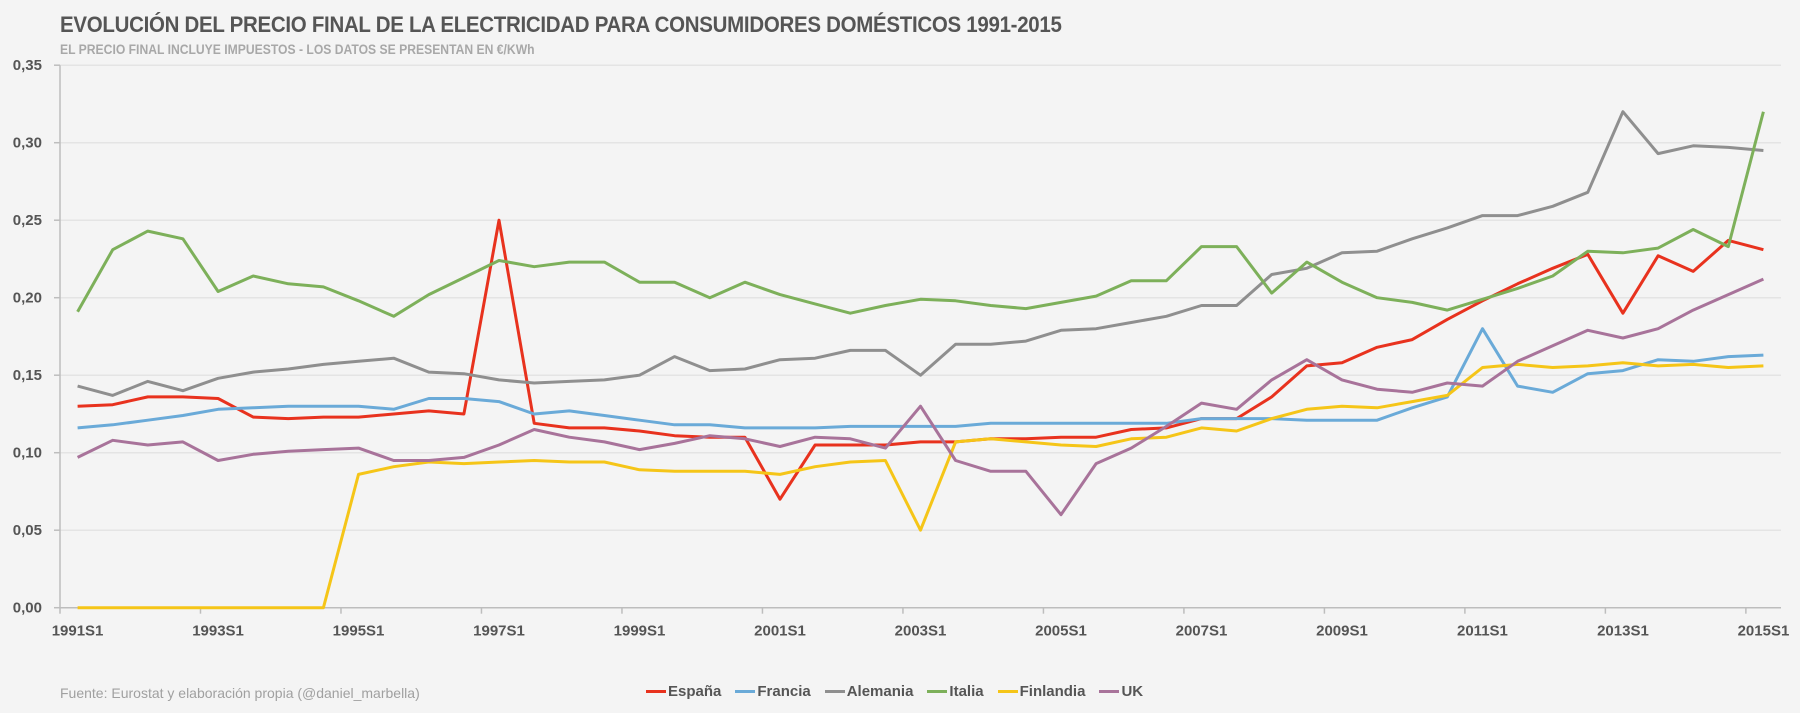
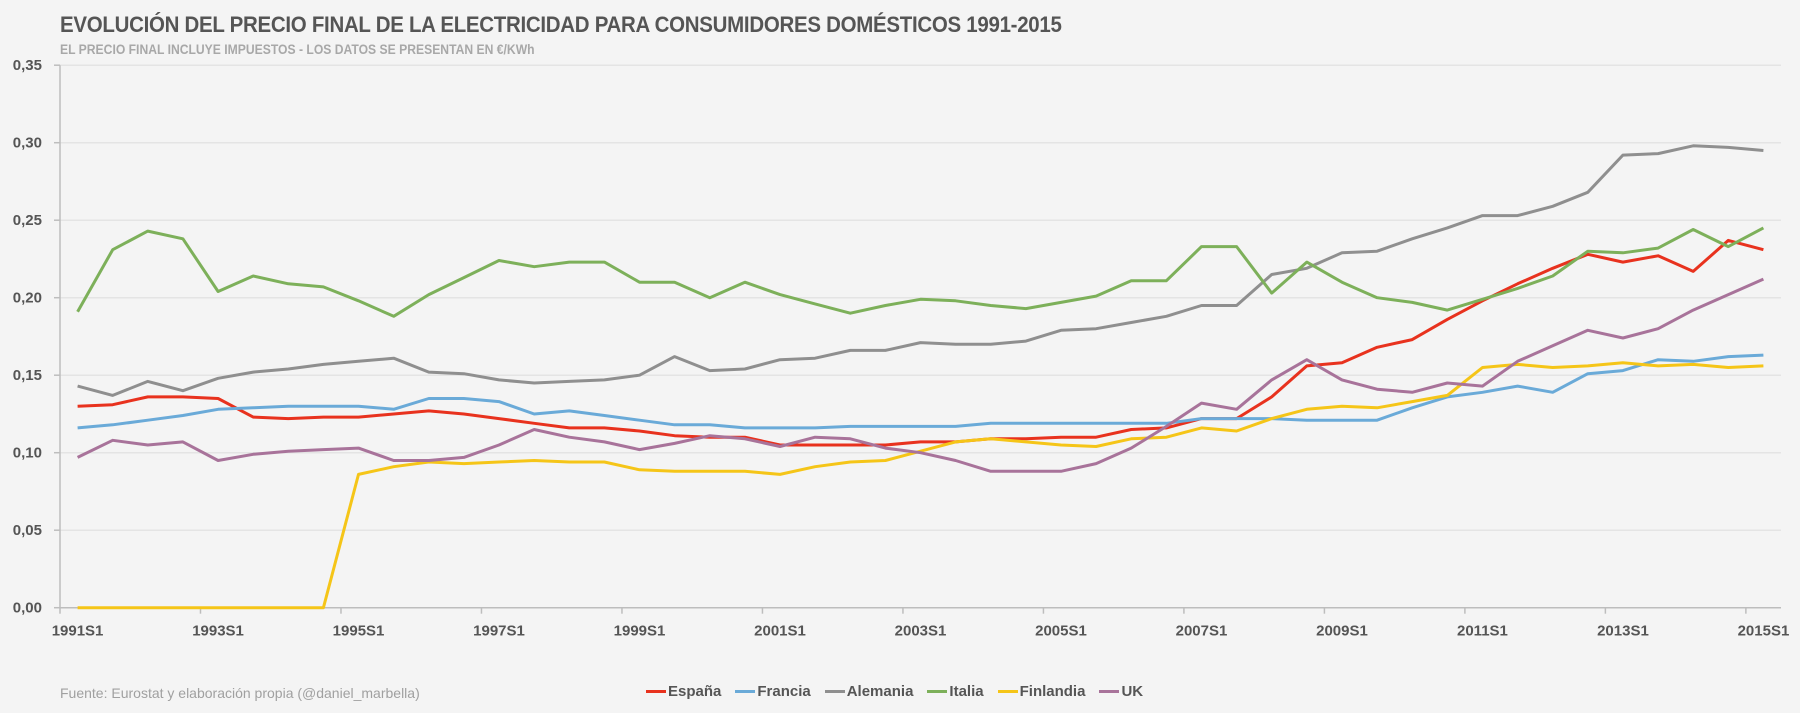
España/1997S1: 0,25 -> 0,12
España/2001S1: 0,07 -> 0,10
Alemania/2003S1: 0,15 -> 0,17
Finlandia/2003S1: 0,05 -> 0,10
UK/2003S1: 0,13 -> 0,10
UK/2005S1: 0,06 -> 0,09
Francia/2011S1: 0,18 -> 0,14
España/2013S1: 0,19 -> 0,22
Alemania/2013S1: 0,32 -> 0,29
Italia/2015S1: 0,32 -> 0,24
